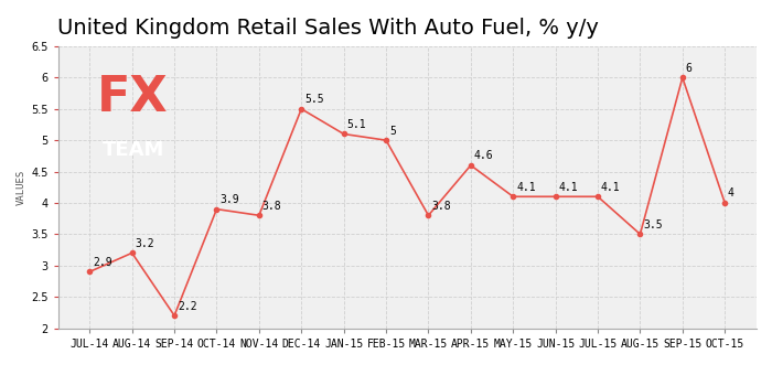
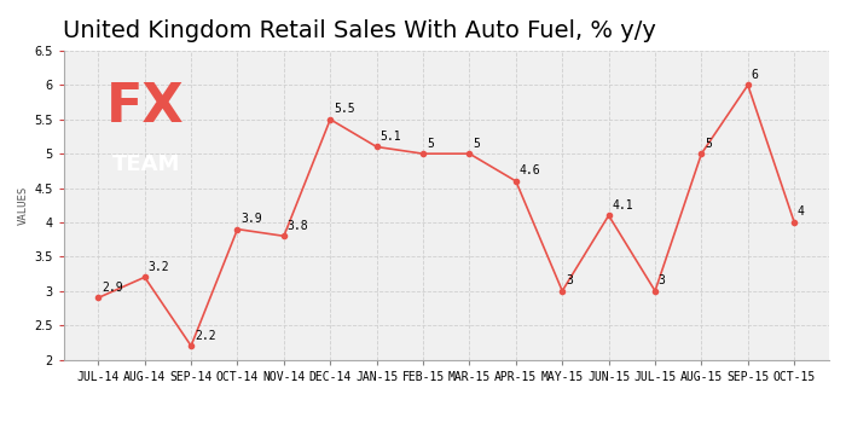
MAR-15: 3.8 -> 5
MAY-15: 4.1 -> 3
JUL-15: 4.1 -> 3
AUG-15: 3.5 -> 5
